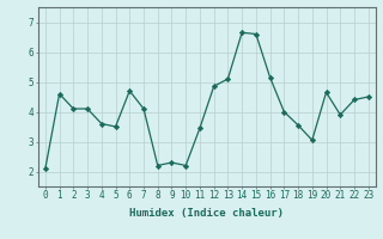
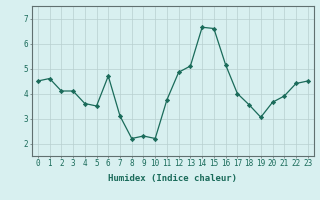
0: 2.10 -> 4.50
7: 4.10 -> 3.10
11: 3.45 -> 3.75
20: 4.65 -> 3.65
